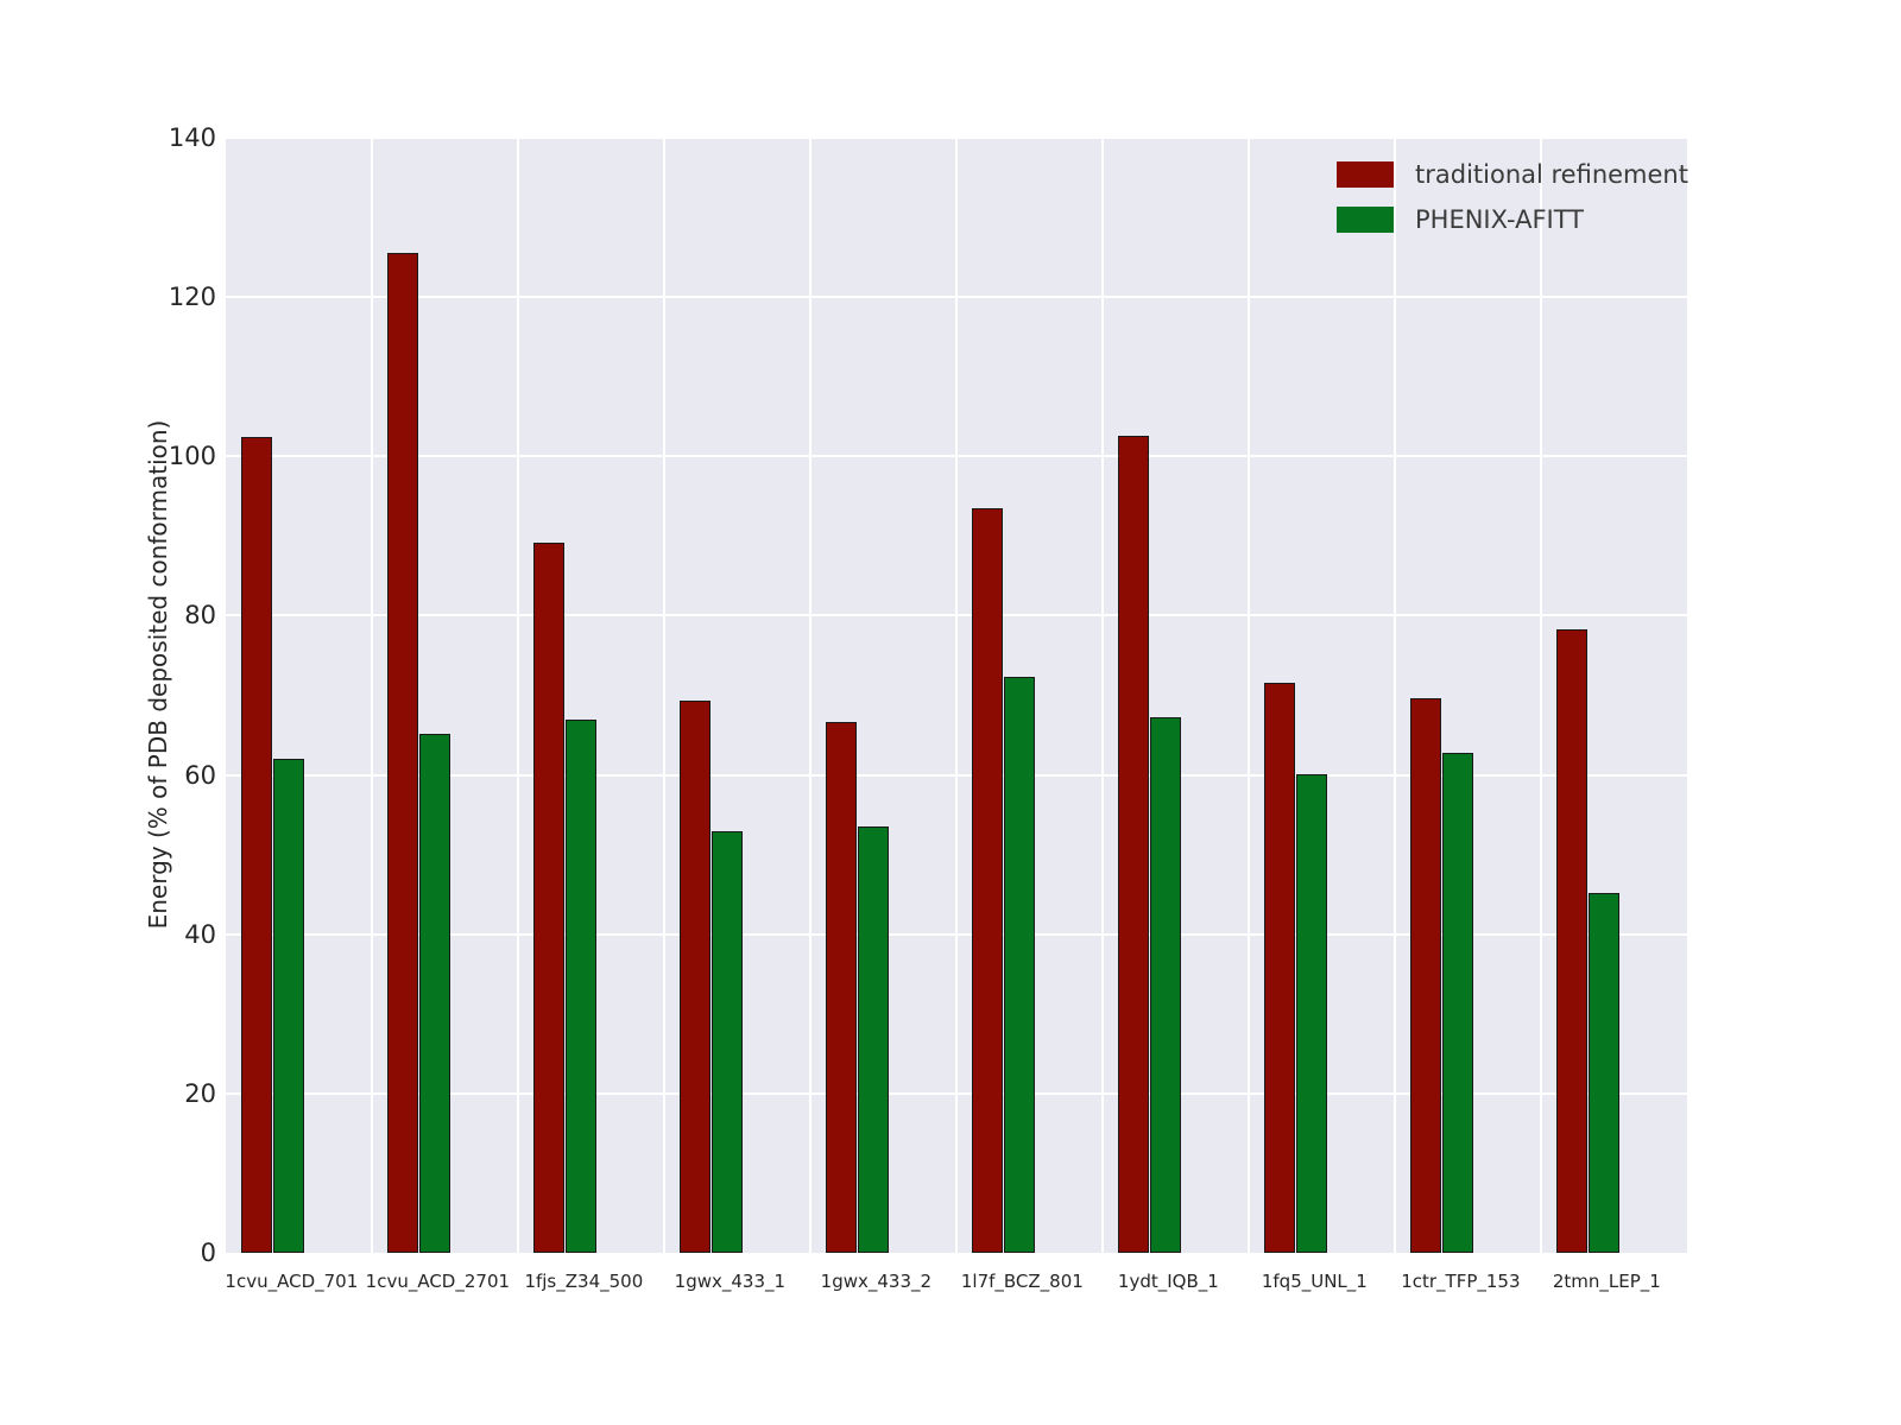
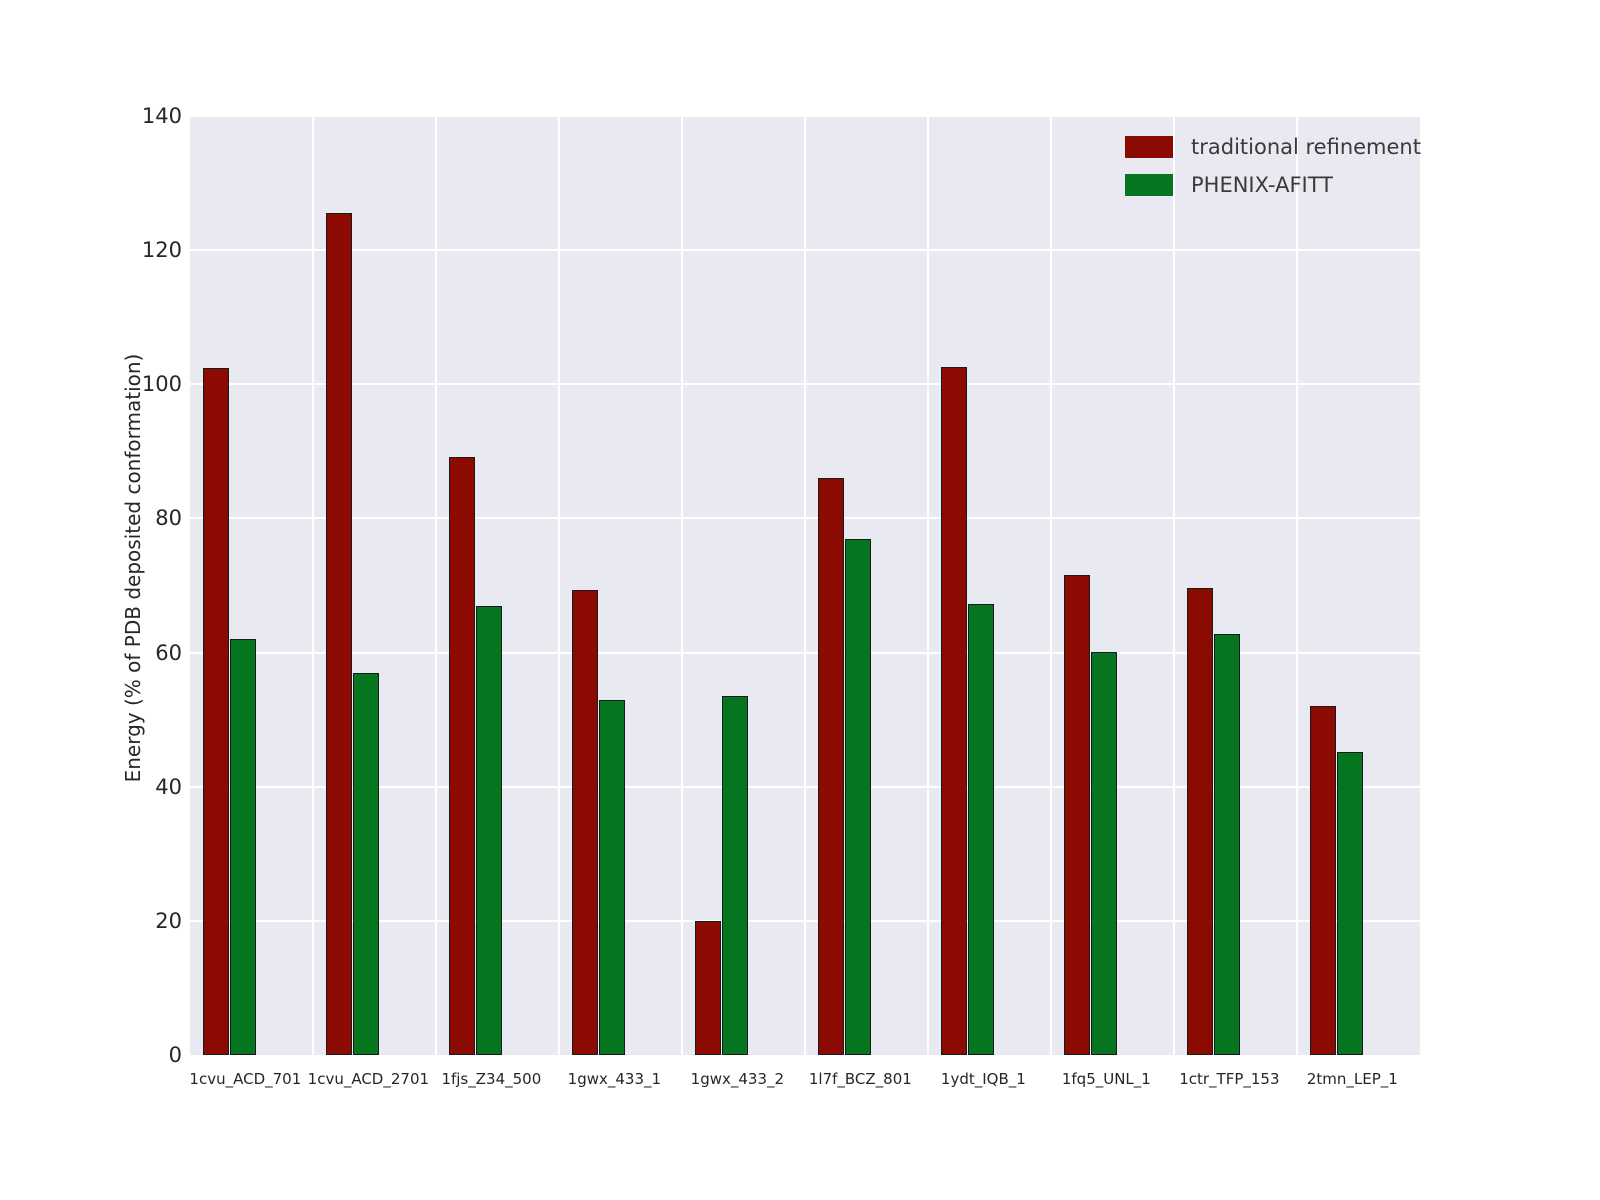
PHENIX-AFITT/1cvu_ACD_2701: 65 -> 57
traditional refinement/1gwx_433_2: 67 -> 20
traditional refinement/1l7f_BCZ_801: 94 -> 86
PHENIX-AFITT/1l7f_BCZ_801: 72 -> 77
traditional refinement/2tmn_LEP_1: 78 -> 52
